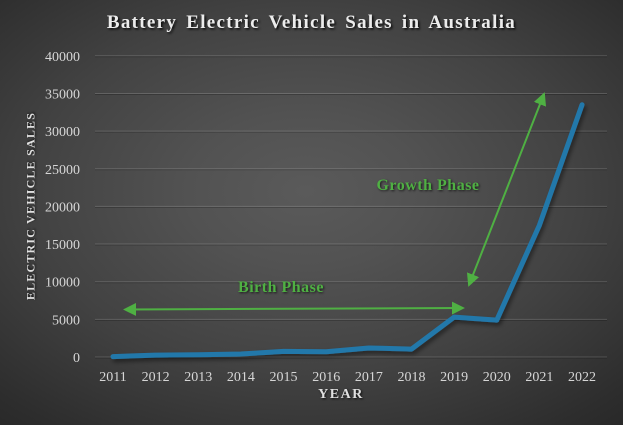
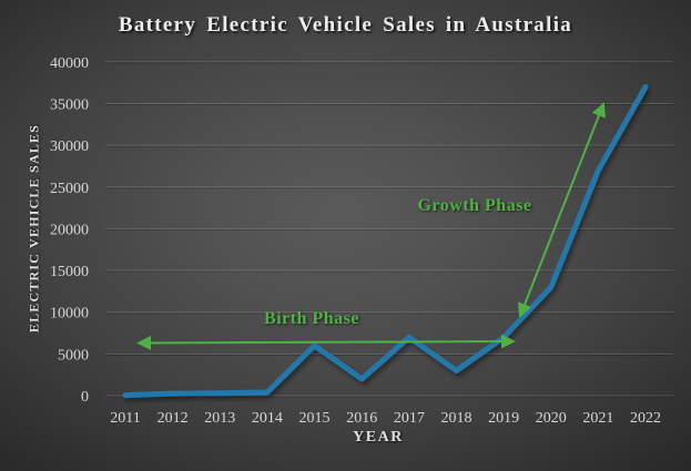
2015: 1000 -> 6000
2016: 1000 -> 2000
2017: 1000 -> 7000
2018: 1000 -> 3000
2019: 5000 -> 7000
2020: 5000 -> 13000
2021: 18000 -> 27000
2022: 34000 -> 37000
